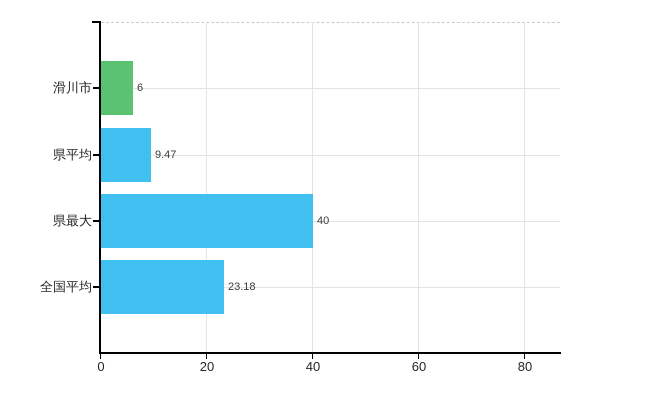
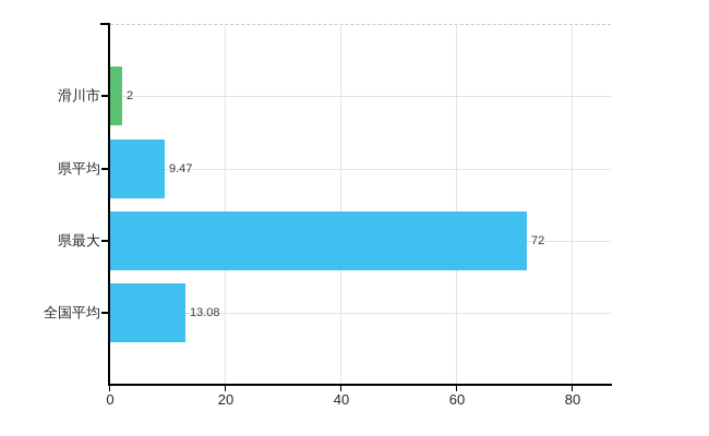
滑川市: 6 -> 2
県最大: 40 -> 72
全国平均: 23.18 -> 13.08
